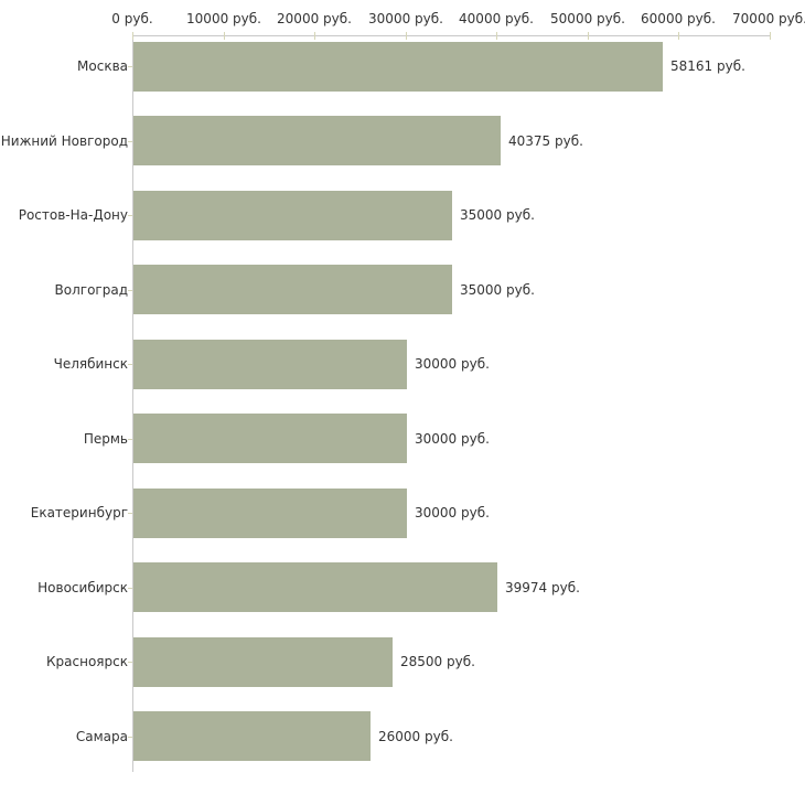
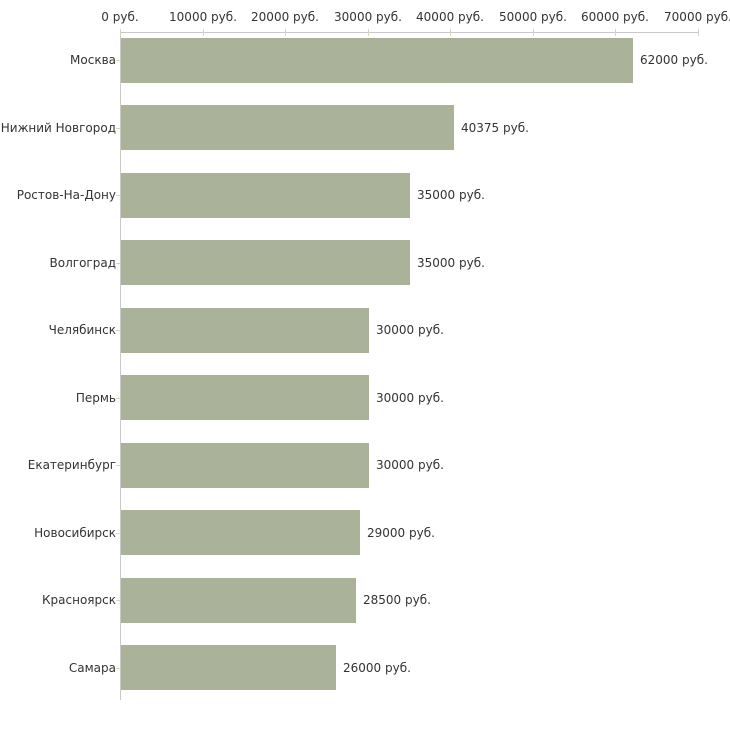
Москва: 58161 -> 62000
Новосибирск: 39974 -> 29000
